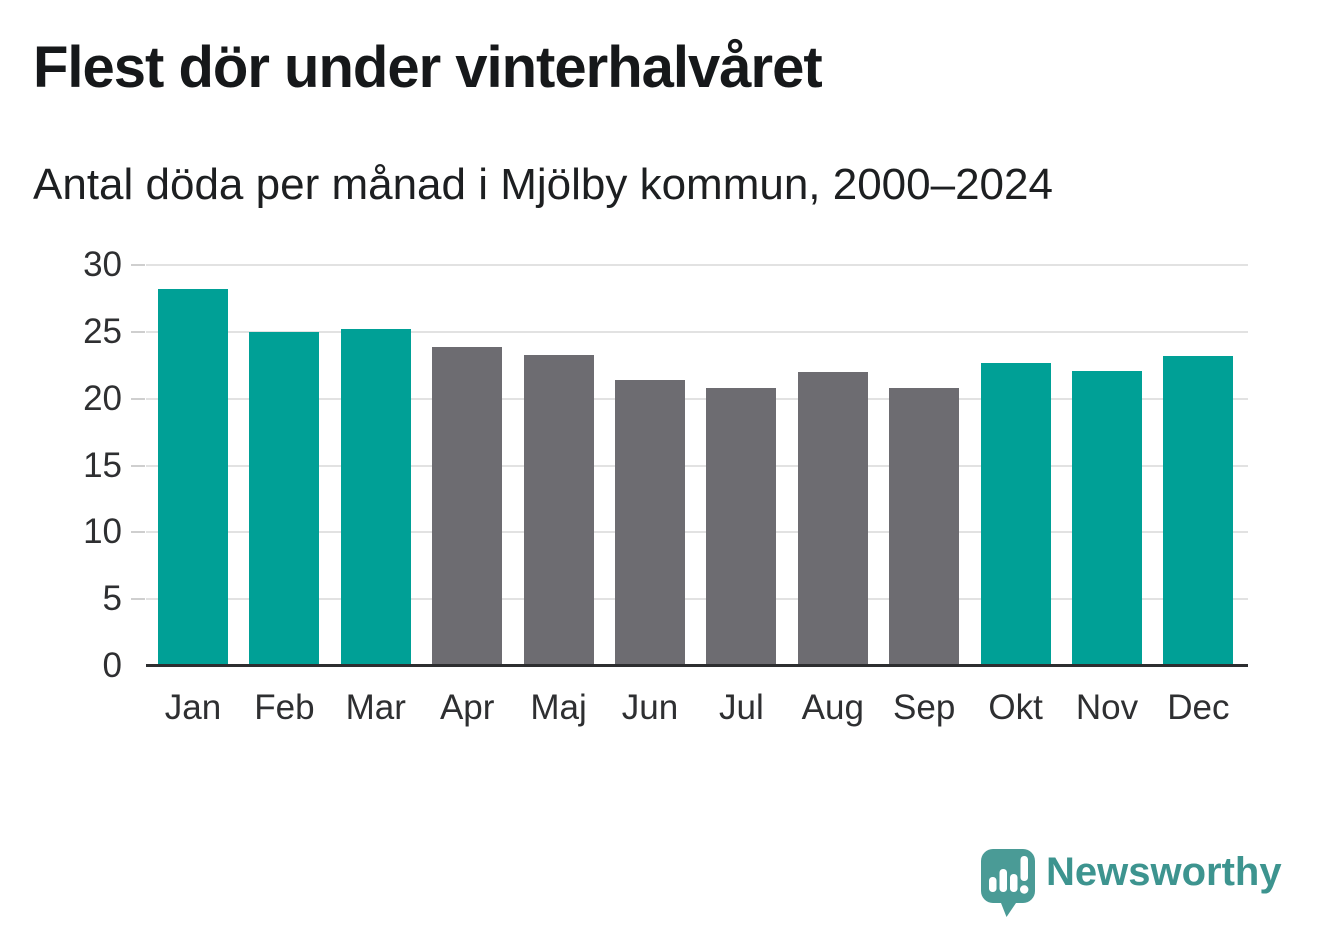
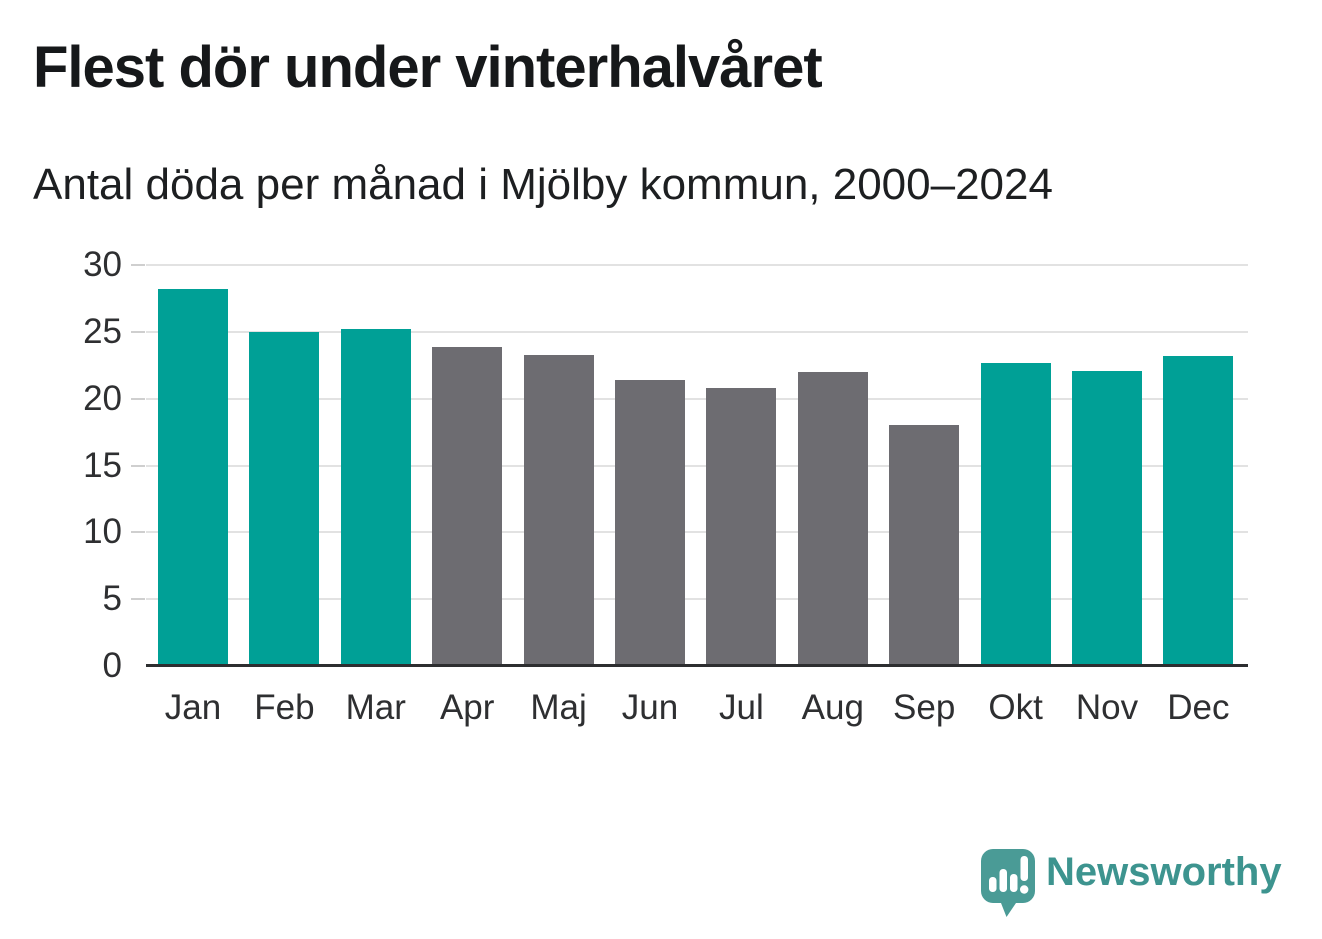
Sep: 20.8 -> 18.0
